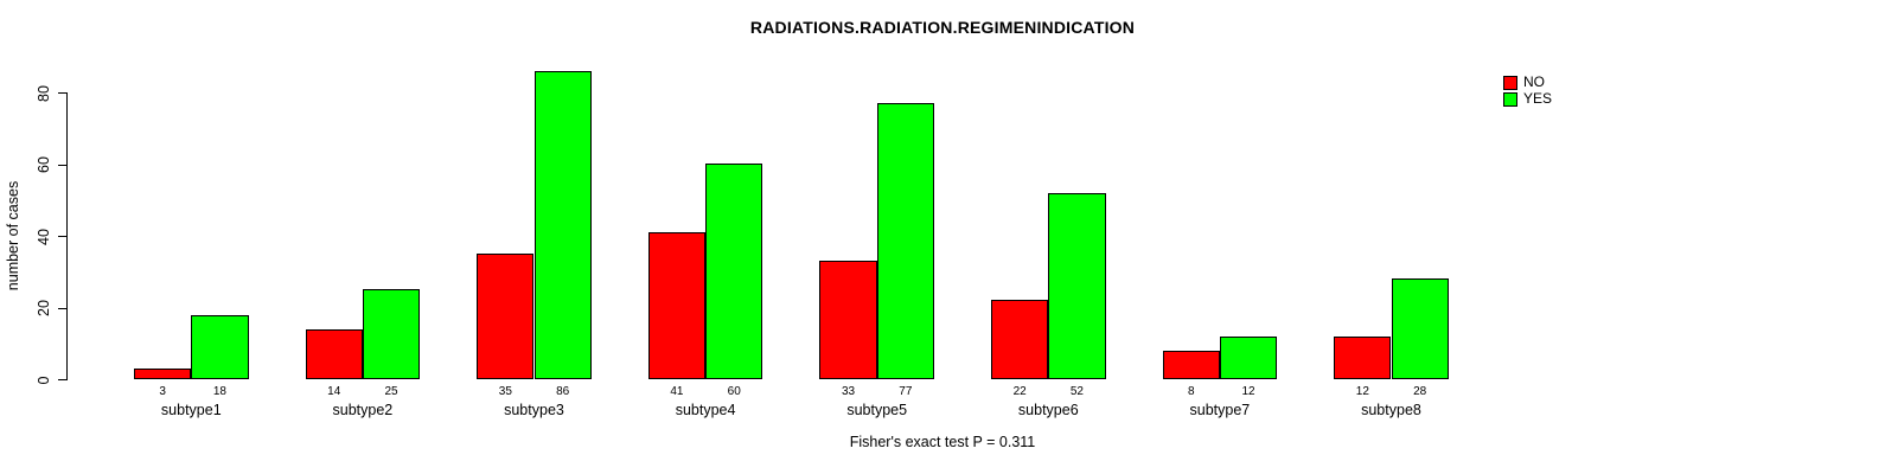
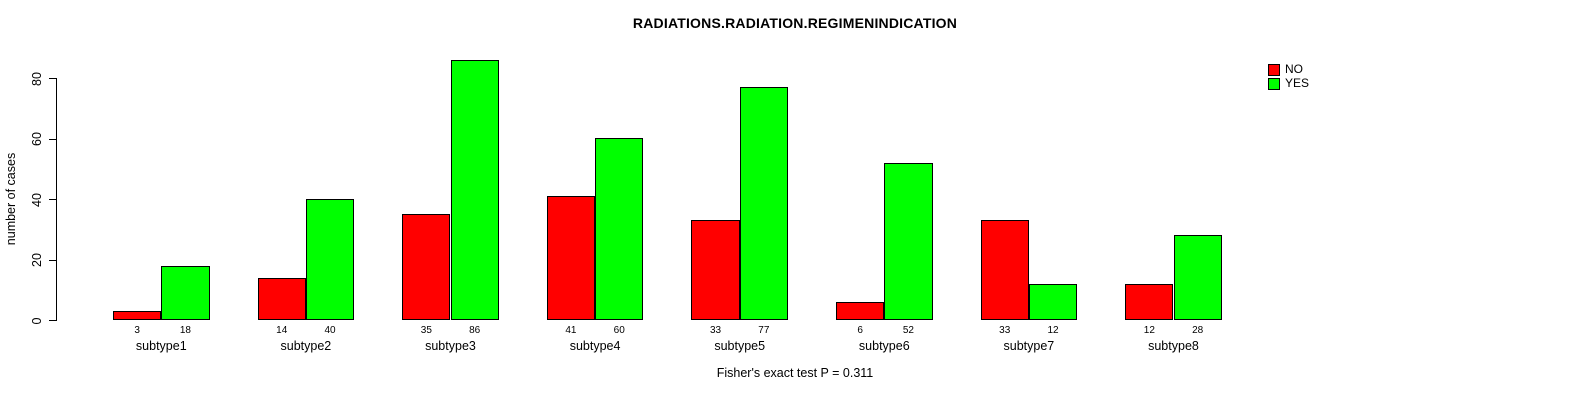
YES/subtype2: 25 -> 40
NO/subtype6: 22 -> 6
NO/subtype7: 8 -> 33
